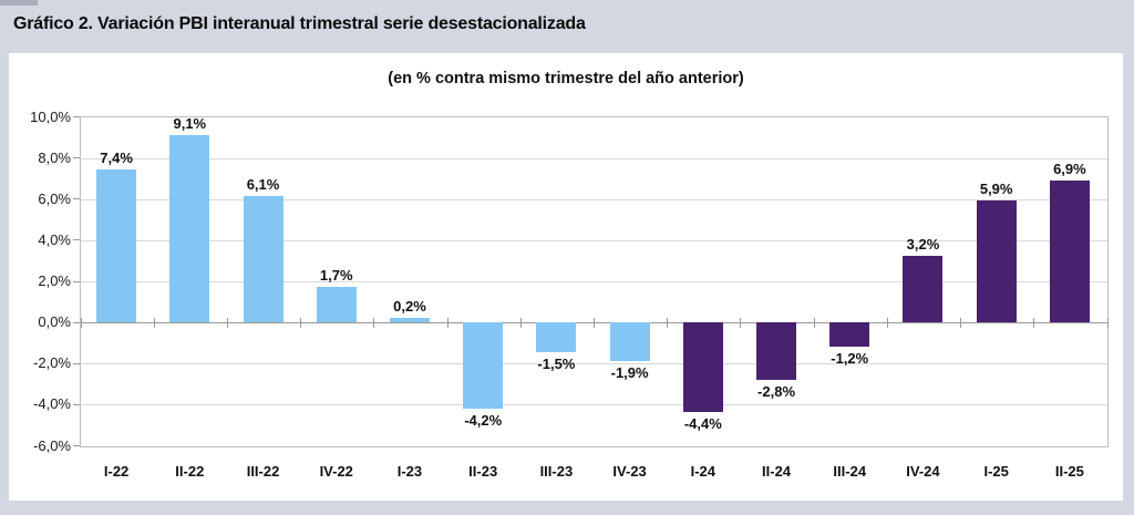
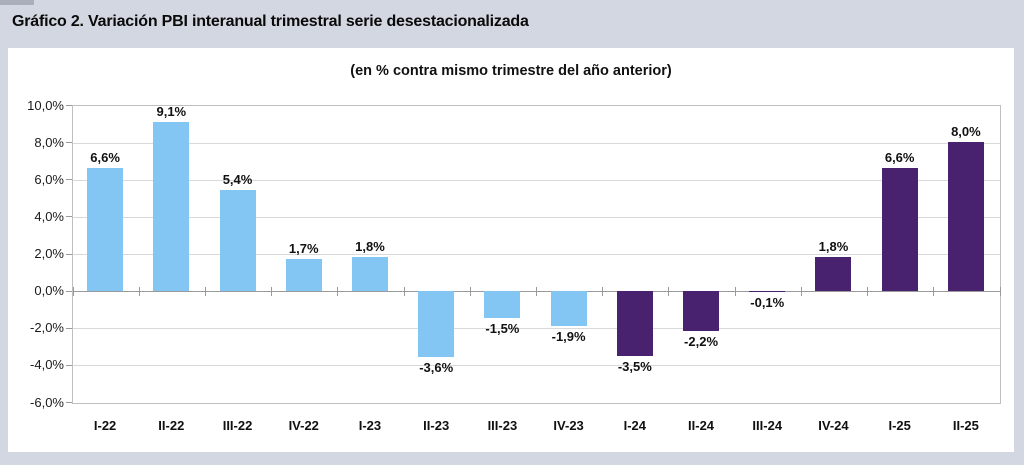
I-22: 7,4% -> 6,6%
III-22: 6,1% -> 5,4%
I-23: 0,2% -> 1,8%
II-23: -4,2% -> -3,6%
I-24: -4,4% -> -3,5%
II-24: -2,8% -> -2,2%
III-24: -1,2% -> -0,1%
IV-24: 3,2% -> 1,8%
I-25: 5,9% -> 6,6%
II-25: 6,9% -> 8,0%
